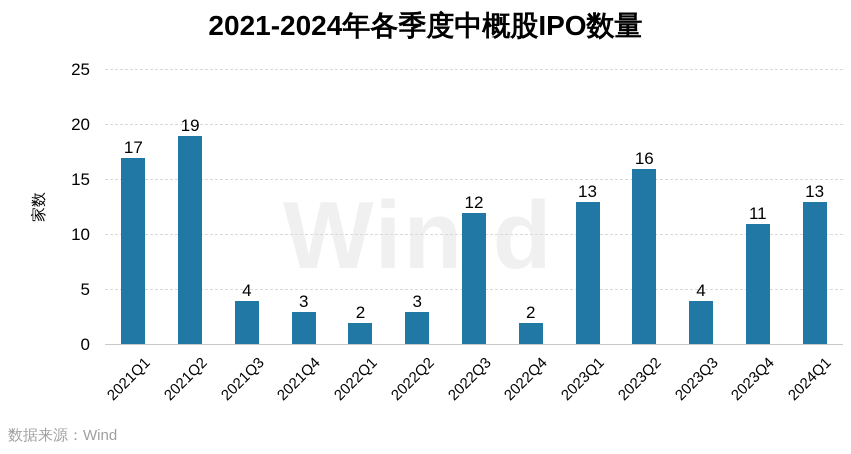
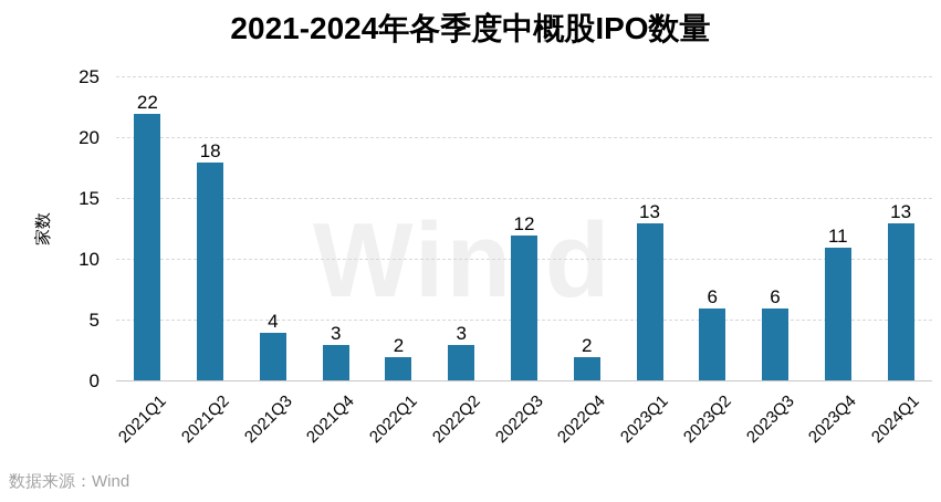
2021Q1: 17 -> 22
2021Q2: 19 -> 18
2023Q2: 16 -> 6
2023Q3: 4 -> 6
